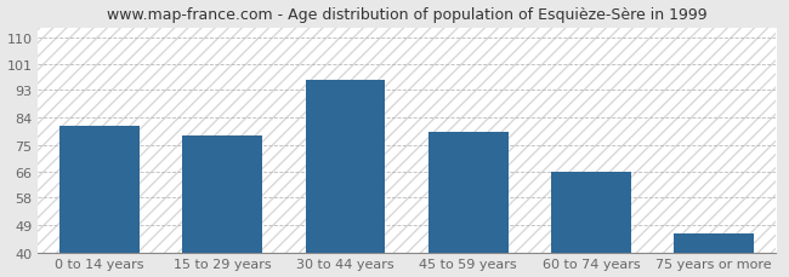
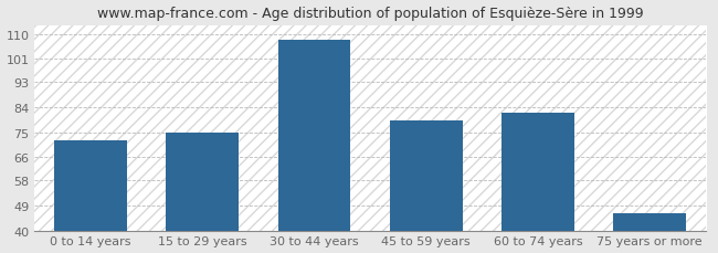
0 to 14 years: 81 -> 72
15 to 29 years: 78 -> 75
30 to 44 years: 96 -> 108
60 to 74 years: 66 -> 82
